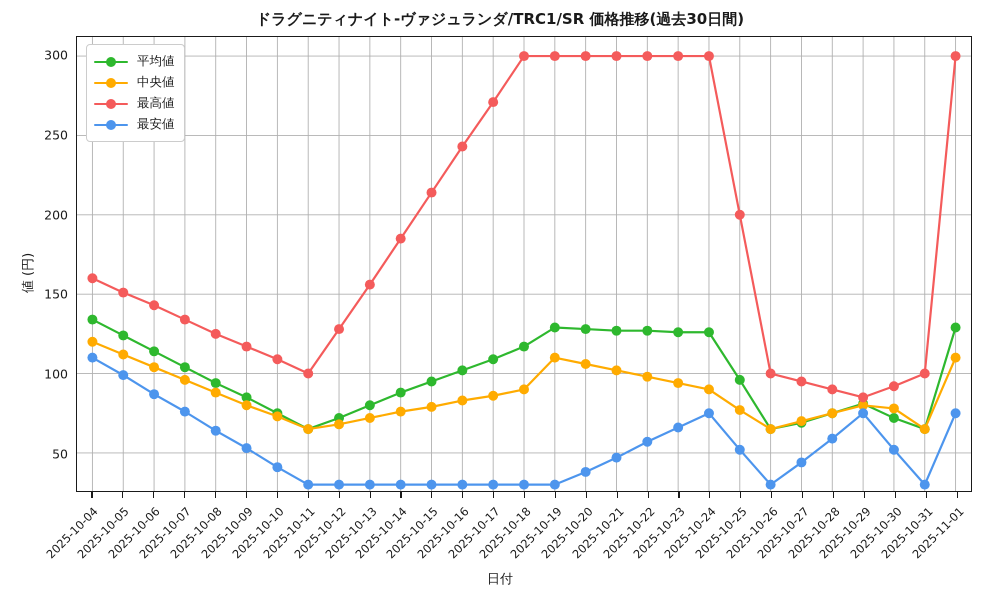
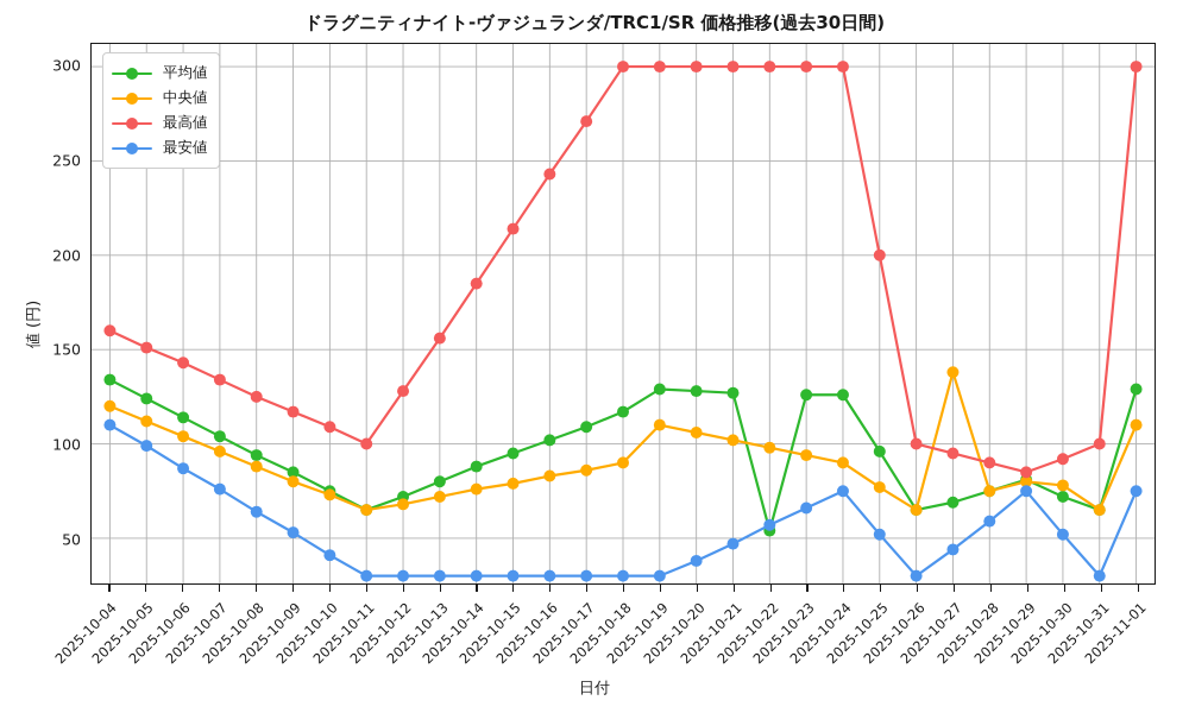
平均値/2025-10-22: 127 -> 54
中央値/2025-10-27: 70 -> 138
